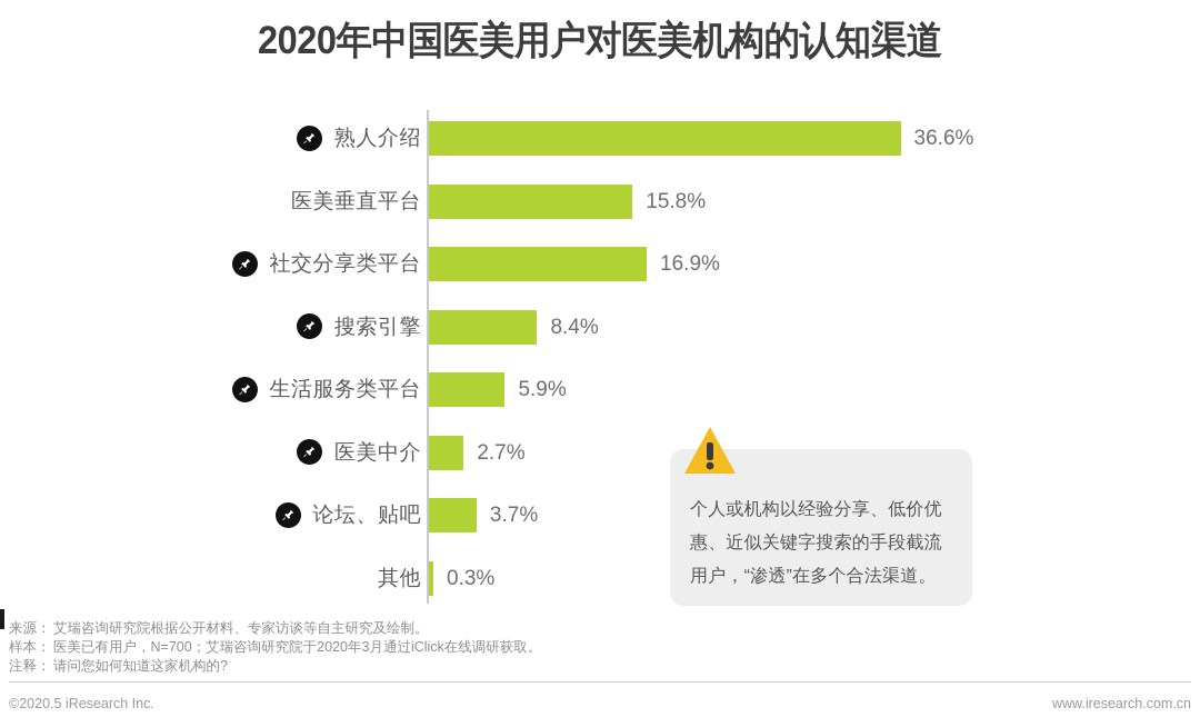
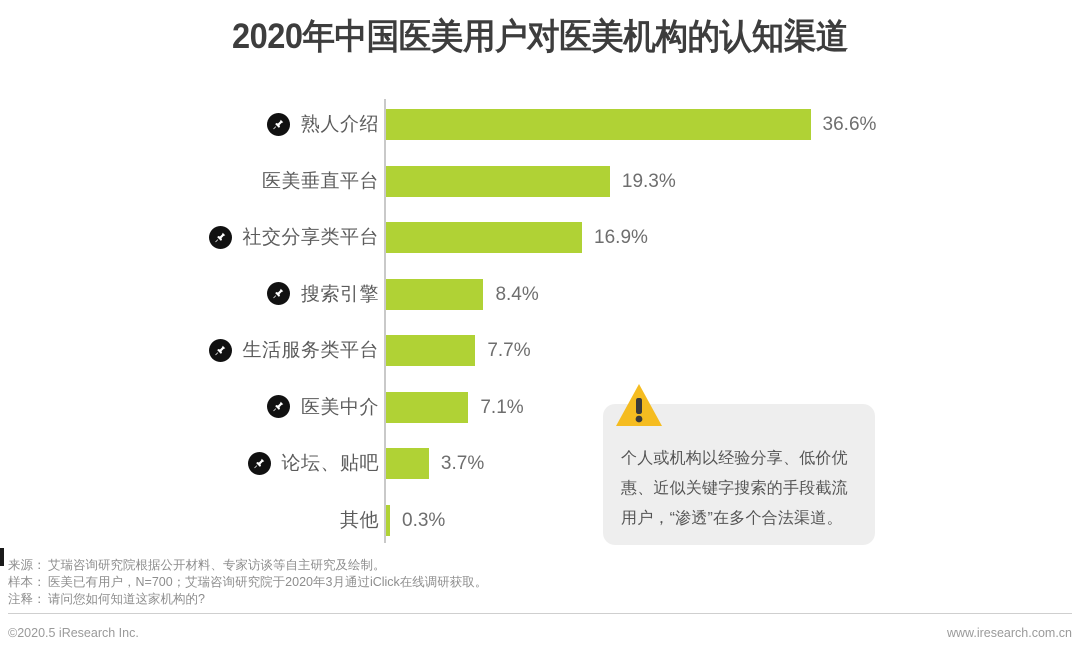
医美垂直平台: 15.8% -> 19.3%
生活服务类平台: 5.9% -> 7.7%
医美中介: 2.7% -> 7.1%
